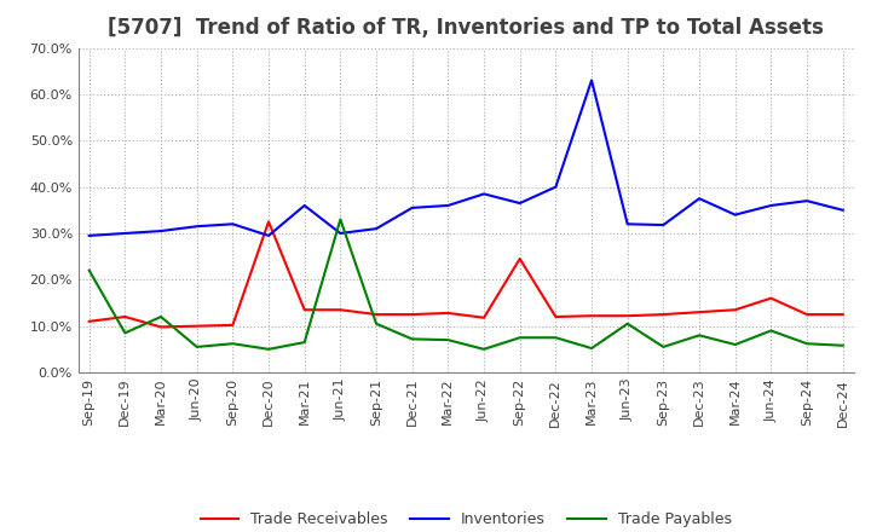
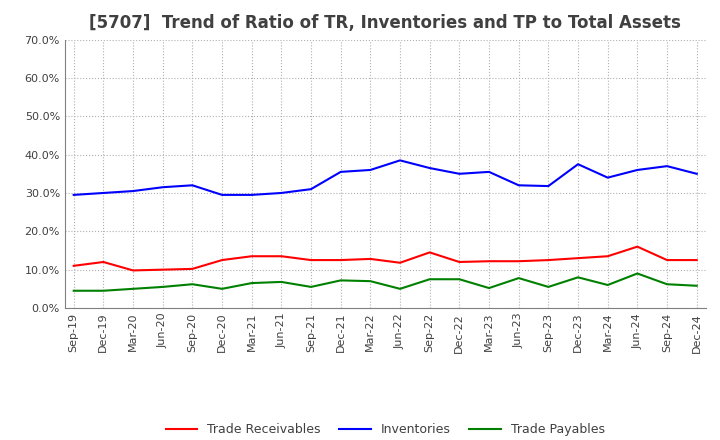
Trade Payables/Sep-19: 22.0% -> 4.5%
Trade Payables/Dec-19: 8.5% -> 4.5%
Trade Payables/Mar-20: 12.0% -> 5.0%
Trade Receivables/Dec-20: 32.5% -> 12.5%
Inventories/Mar-21: 36.0% -> 29.5%
Trade Payables/Jun-21: 33.0% -> 6.8%
Trade Payables/Sep-21: 10.5% -> 5.5%
Trade Receivables/Sep-22: 24.5% -> 14.5%
Inventories/Dec-22: 40.0% -> 35.0%
Inventories/Mar-23: 63.0% -> 35.5%
Trade Payables/Jun-23: 10.5% -> 7.8%
